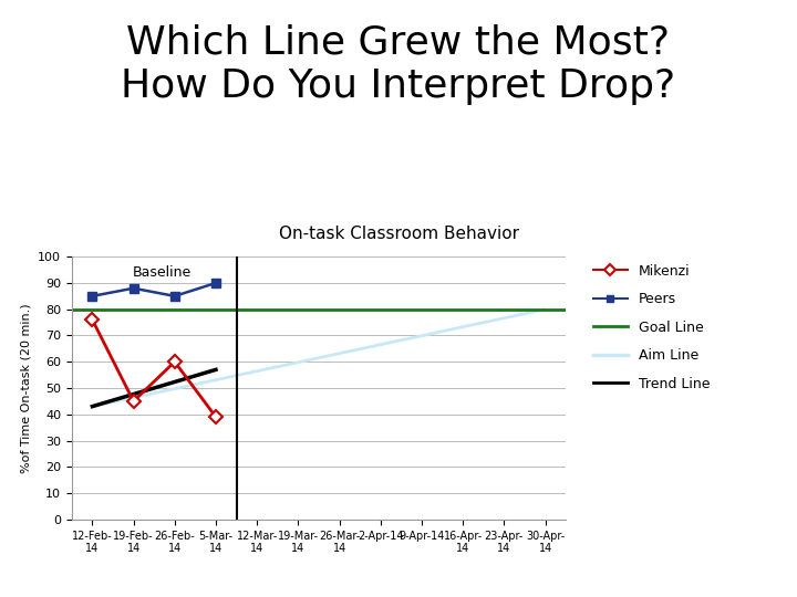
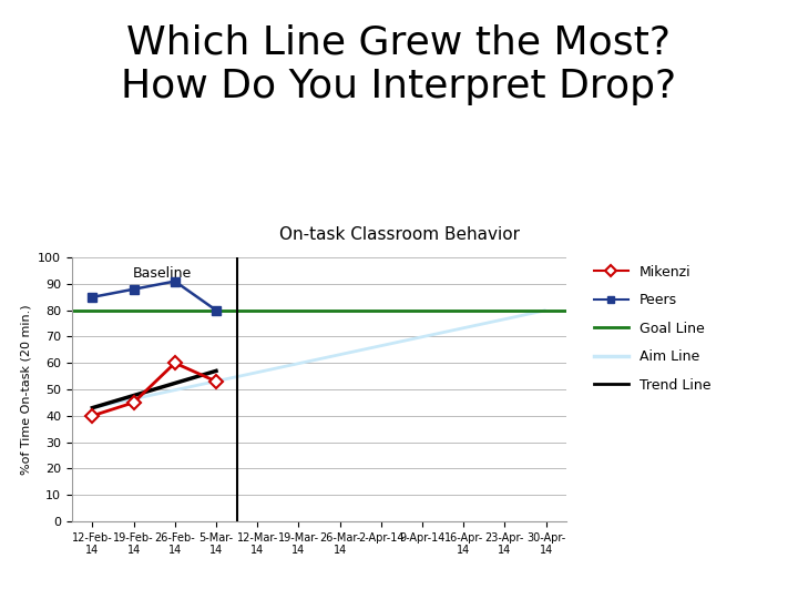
Mikenzi/12-Feb- 14: 76 -> 40
Peers/26-Feb- 14: 85 -> 91
Mikenzi/5-Mar- 14: 39 -> 53
Peers/5-Mar- 14: 90 -> 80
